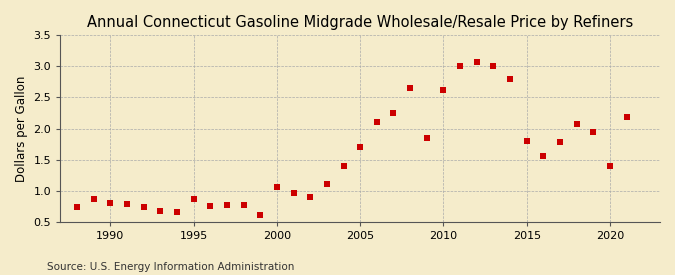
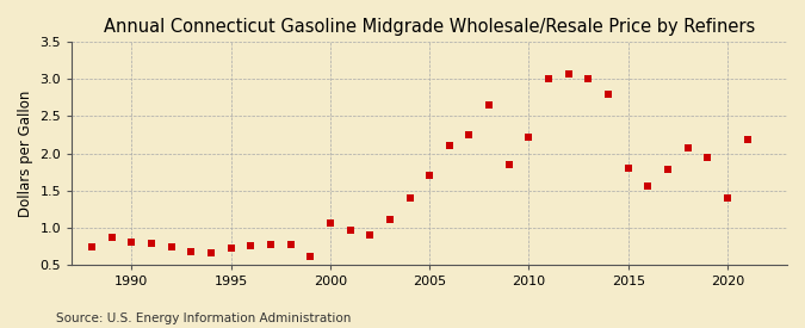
1995: 0.86 -> 0.72
2010: 2.62 -> 2.22
